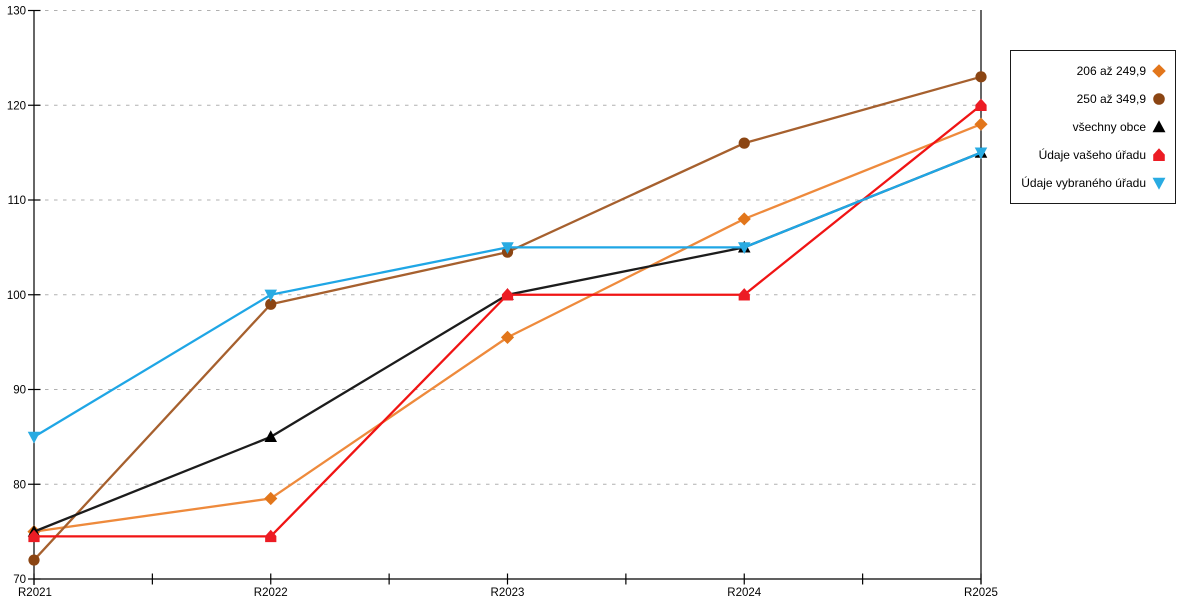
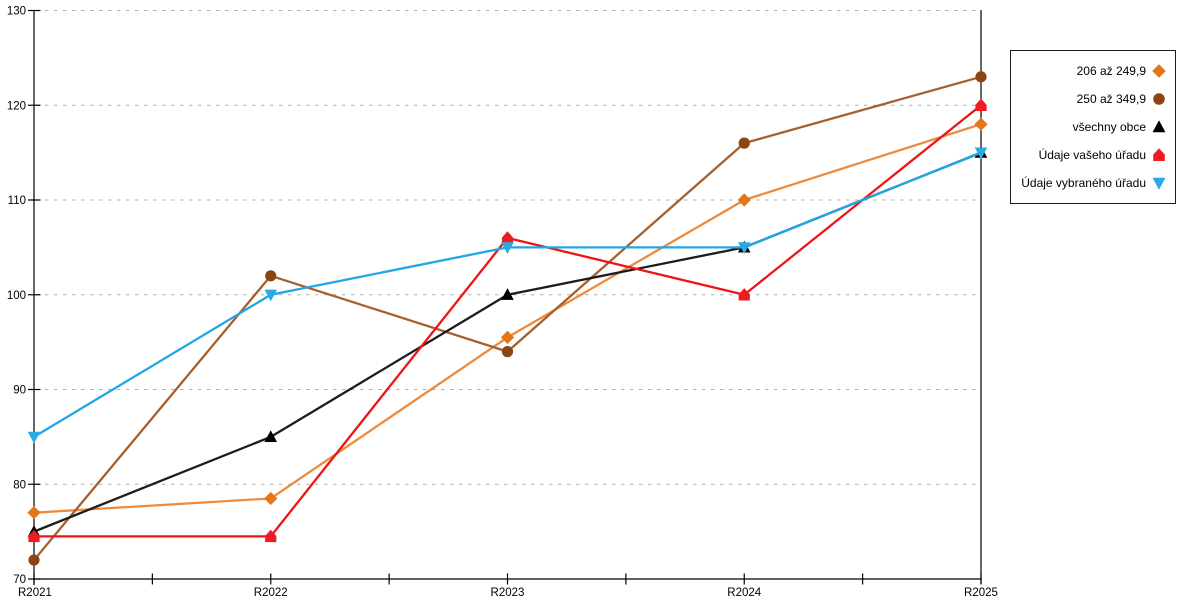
206 až 249,9/R2021: 75 -> 77
250 až 349,9/R2022: 99 -> 102
250 až 349,9/R2023: 104 -> 94
Údaje vašeho úřadu/R2023: 100 -> 106
206 až 249,9/R2024: 108 -> 110
